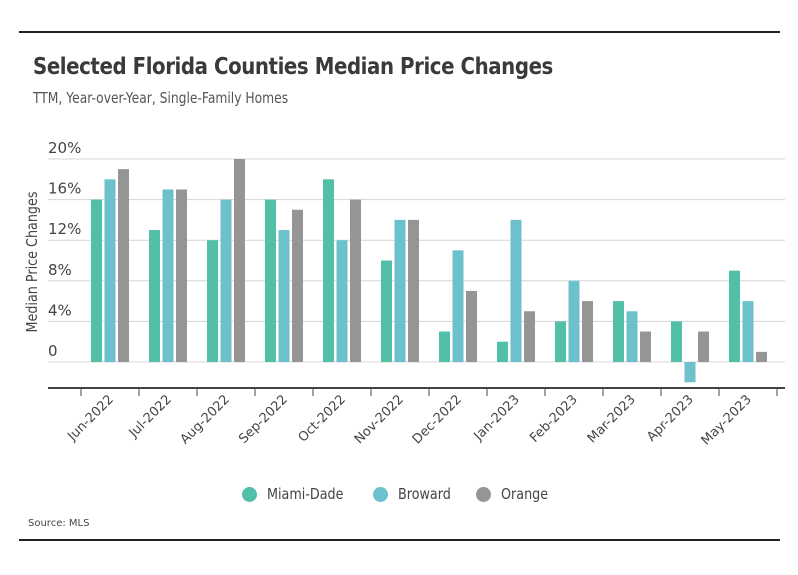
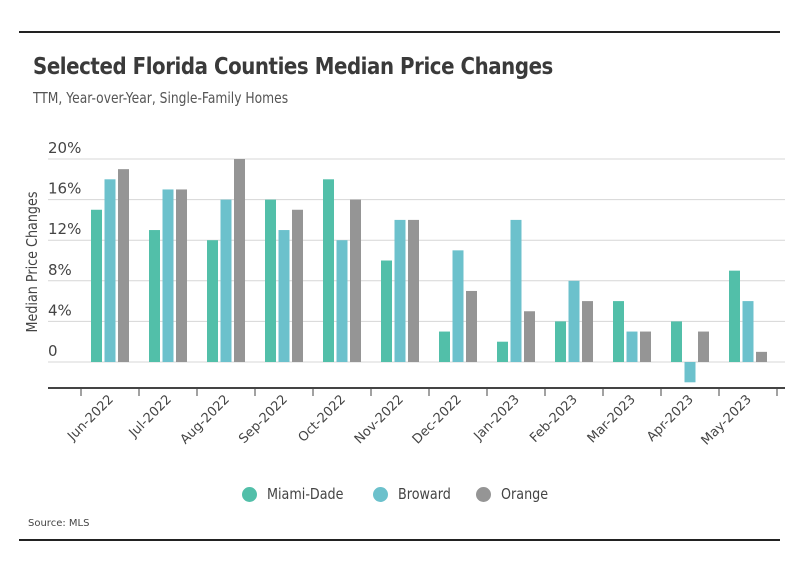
Miami-Dade/Jun-2022: 16% -> 15%
Broward/Mar-2023: 5% -> 3%
